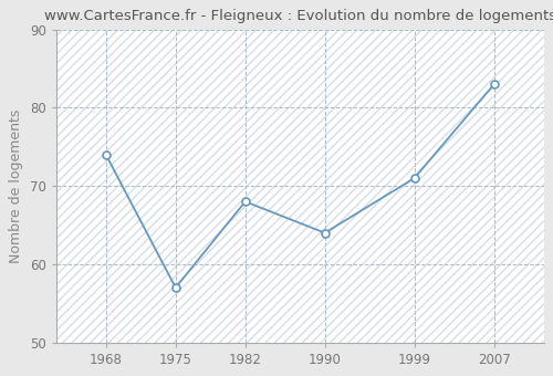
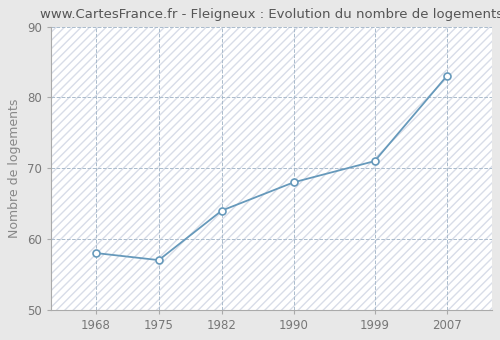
1968: 74 -> 58
1982: 68 -> 64
1990: 64 -> 68
